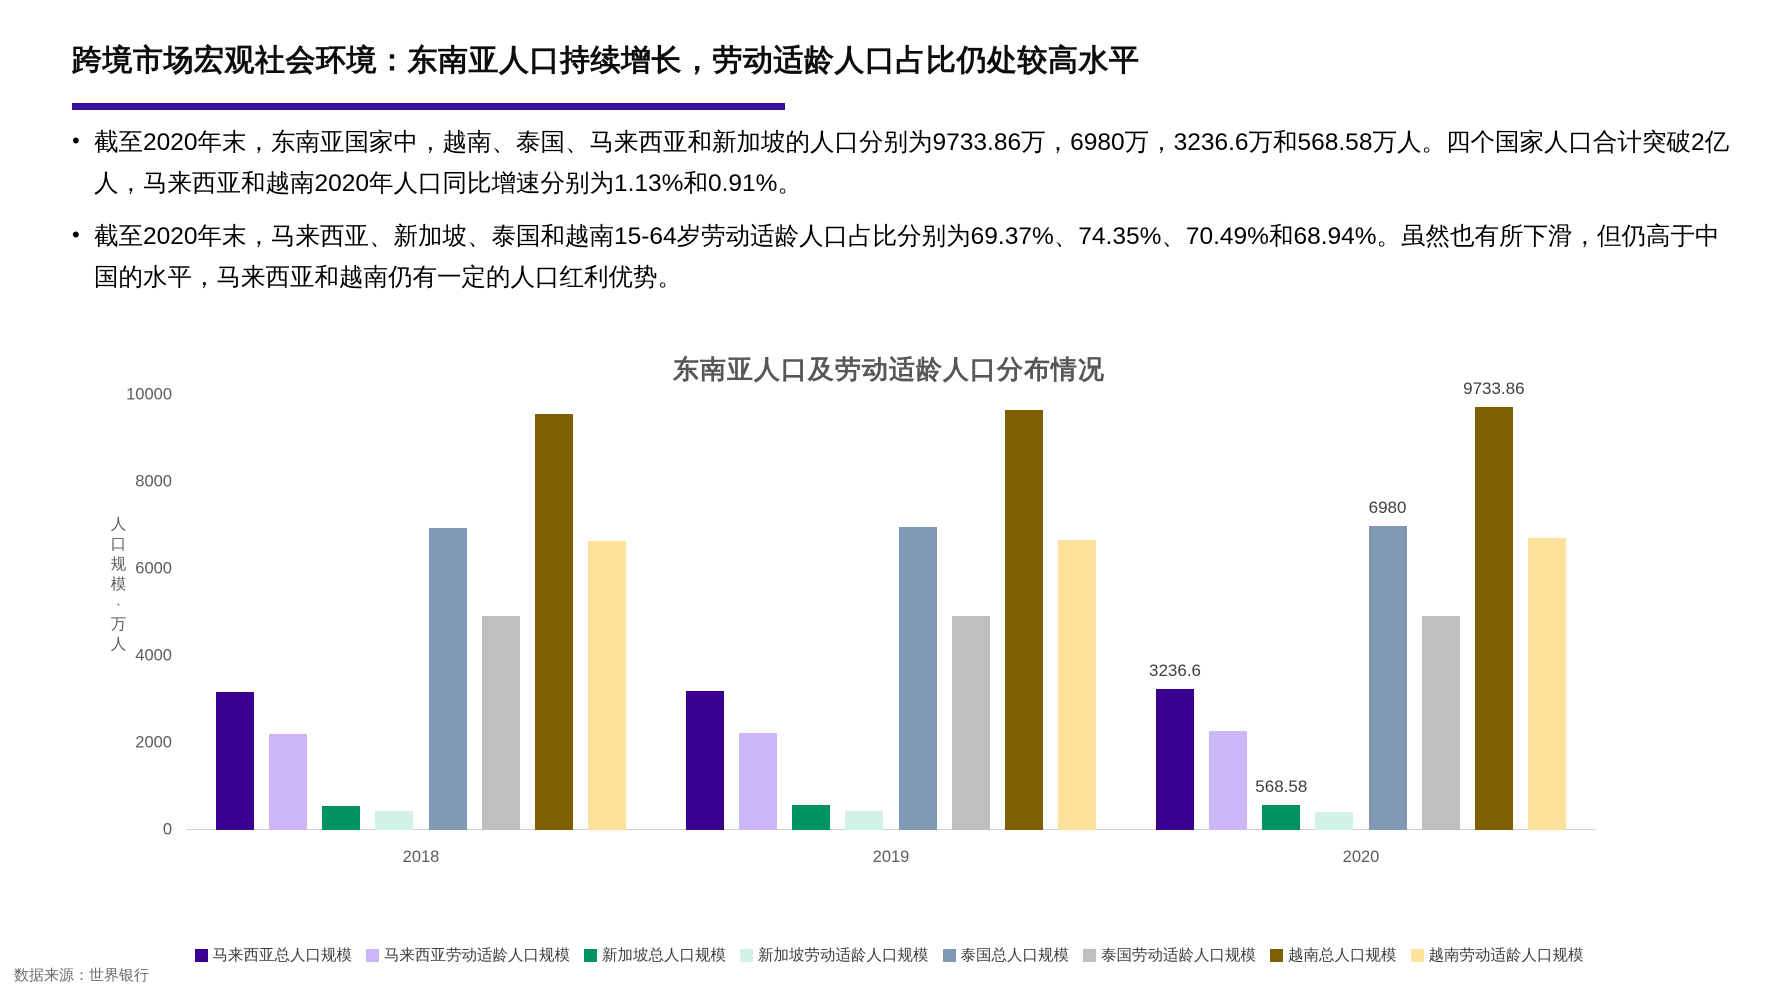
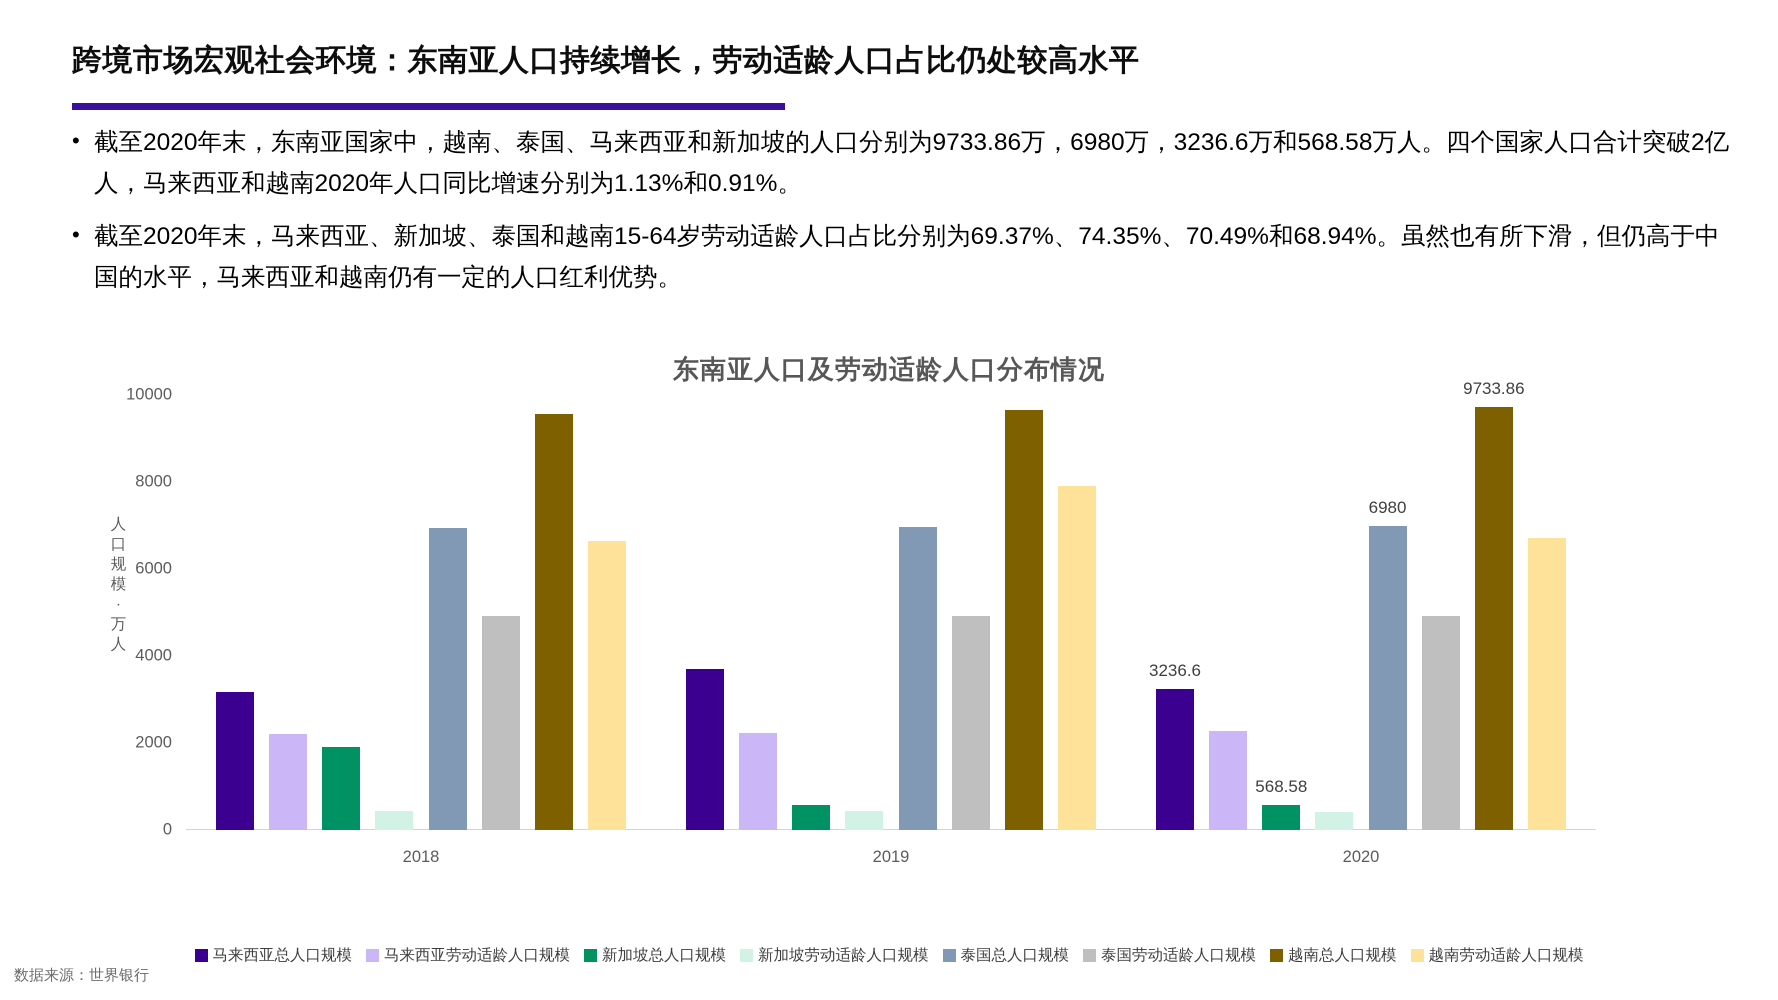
新加坡总人口规模/2018: 600 -> 1900
马来西亚总人口规模/2019: 3200 -> 3700
越南劳动适龄人口规模/2019: 6700 -> 7900
